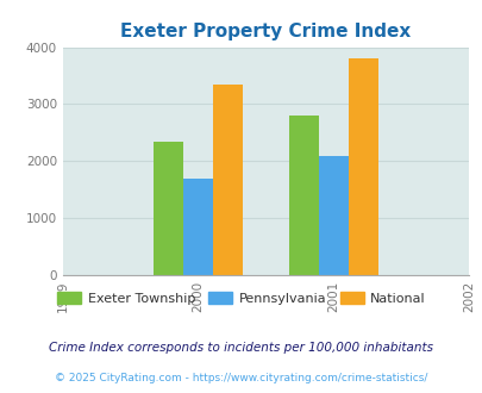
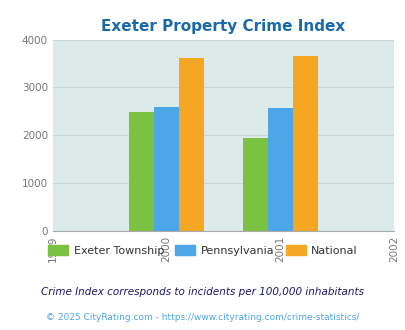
Exeter Township/2000: 2350 -> 2490
Pennsylvania/2000: 1700 -> 2600
National/2000: 3350 -> 3620
Exeter Township/2001: 2800 -> 1950
Pennsylvania/2001: 2100 -> 2570
National/2001: 3800 -> 3650
